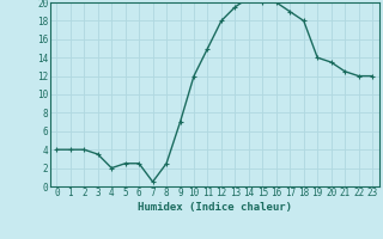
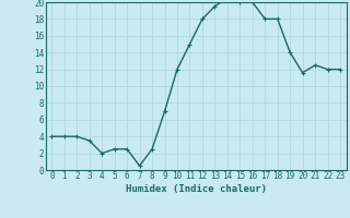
17: 19.0 -> 18.0
20: 13.5 -> 11.6
